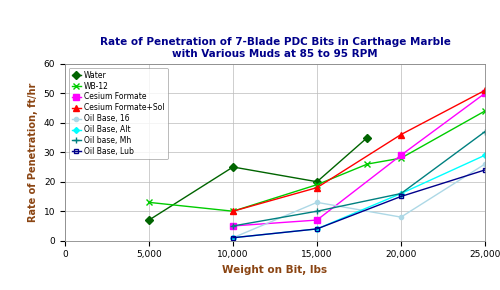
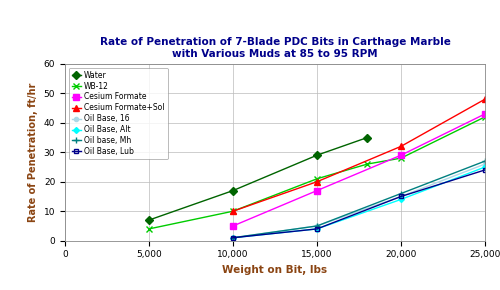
WB-12/5,000: 13 -> 4
Water/10,000: 25 -> 17
Oil base, Mh/10,000: 5 -> 1
Water/15,000: 20 -> 29
WB-12/15,000: 19 -> 21
Cesium Formate/15,000: 7 -> 17
Cesium Formate+Sol/15,000: 18 -> 20
Oil Base, 16/15,000: 13 -> 5
Oil base, Mh/15,000: 10 -> 5
Cesium Formate+Sol/20,000: 36 -> 32
Oil Base, 16/20,000: 8 -> 15
Oil Base, Alt/20,000: 16 -> 14
WB-12/25,000: 44 -> 42
Cesium Formate/25,000: 50 -> 43
Cesium Formate+Sol/25,000: 51 -> 48
Oil Base, Alt/25,000: 29 -> 25
Oil base, Mh/25,000: 37 -> 27
